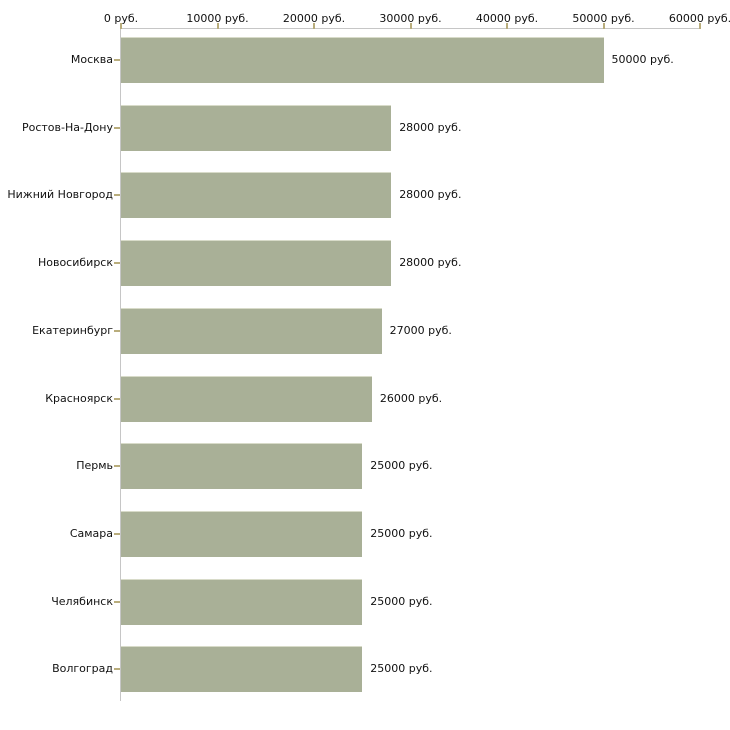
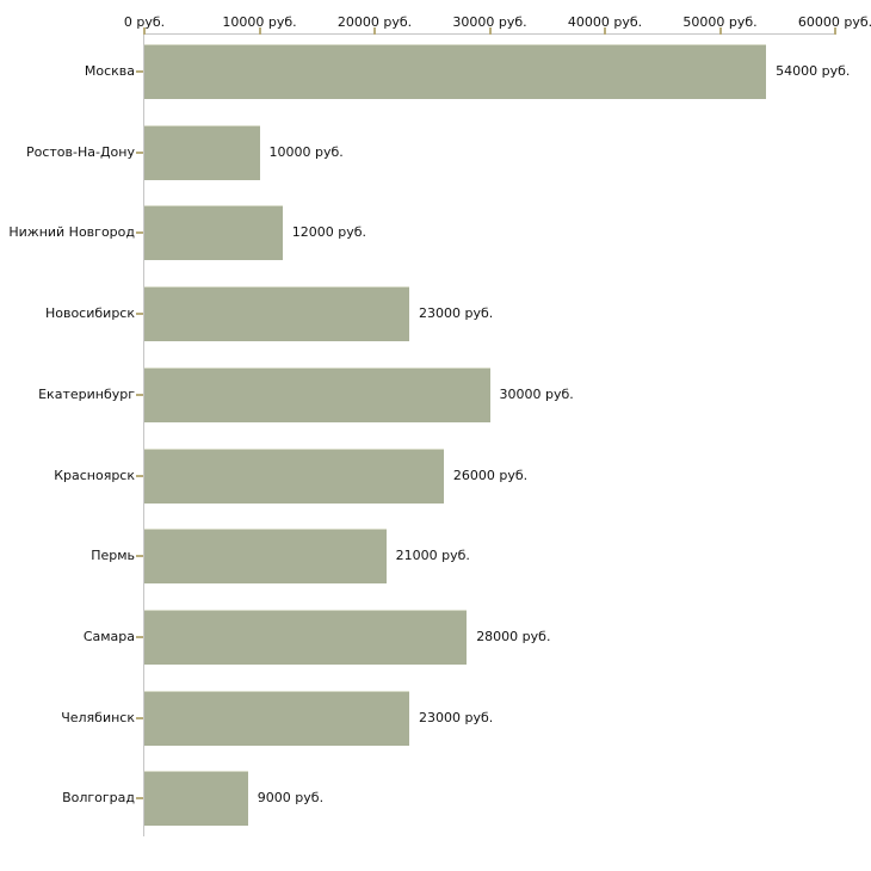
Москва: 50000 -> 54000
Ростов-На-Дону: 28000 -> 10000
Нижний Новгород: 28000 -> 12000
Новосибирск: 28000 -> 23000
Екатеринбург: 27000 -> 30000
Пермь: 25000 -> 21000
Самара: 25000 -> 28000
Челябинск: 25000 -> 23000
Волгоград: 25000 -> 9000
